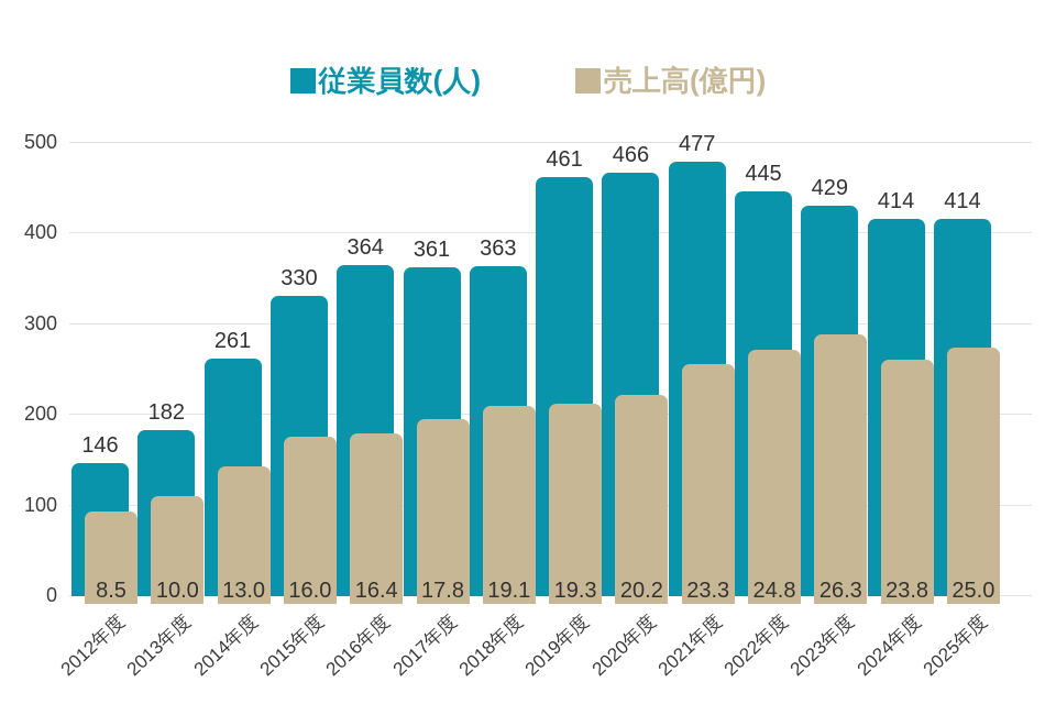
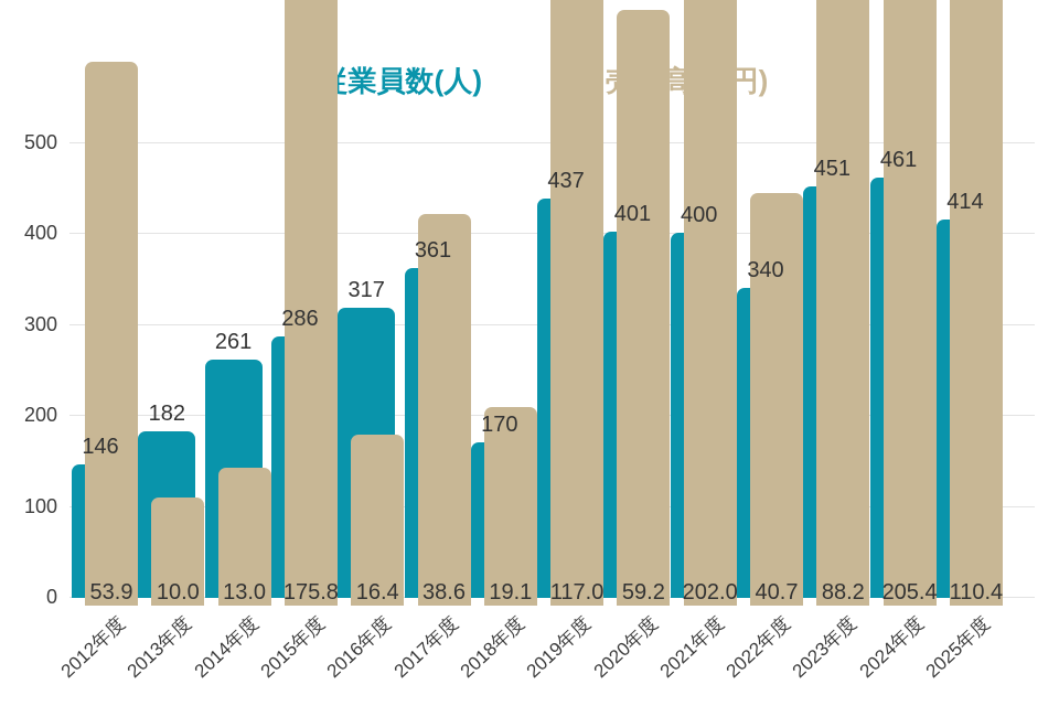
売上高(億円)/2012年度: 8.5 -> 53.9
従業員数(人)/2015年度: 330 -> 286
売上高(億円)/2015年度: 16.0 -> 175.8
従業員数(人)/2016年度: 364 -> 317
売上高(億円)/2017年度: 17.8 -> 38.6
従業員数(人)/2018年度: 363 -> 170
従業員数(人)/2019年度: 461 -> 437
売上高(億円)/2019年度: 19.3 -> 117.0
従業員数(人)/2020年度: 466 -> 401
売上高(億円)/2020年度: 20.2 -> 59.2
従業員数(人)/2021年度: 477 -> 400
売上高(億円)/2021年度: 23.3 -> 202.0
従業員数(人)/2022年度: 445 -> 340
売上高(億円)/2022年度: 24.8 -> 40.7
従業員数(人)/2023年度: 429 -> 451
売上高(億円)/2023年度: 26.3 -> 88.2
従業員数(人)/2024年度: 414 -> 461
売上高(億円)/2024年度: 23.8 -> 205.4
売上高(億円)/2025年度: 25.0 -> 110.4
